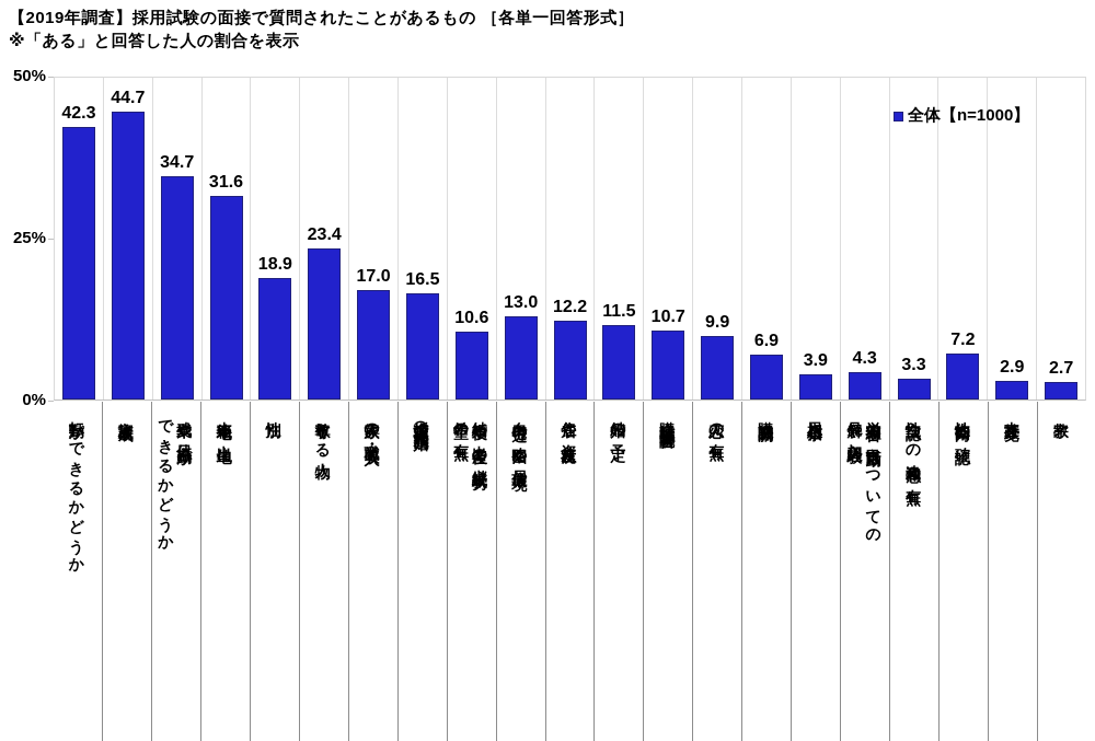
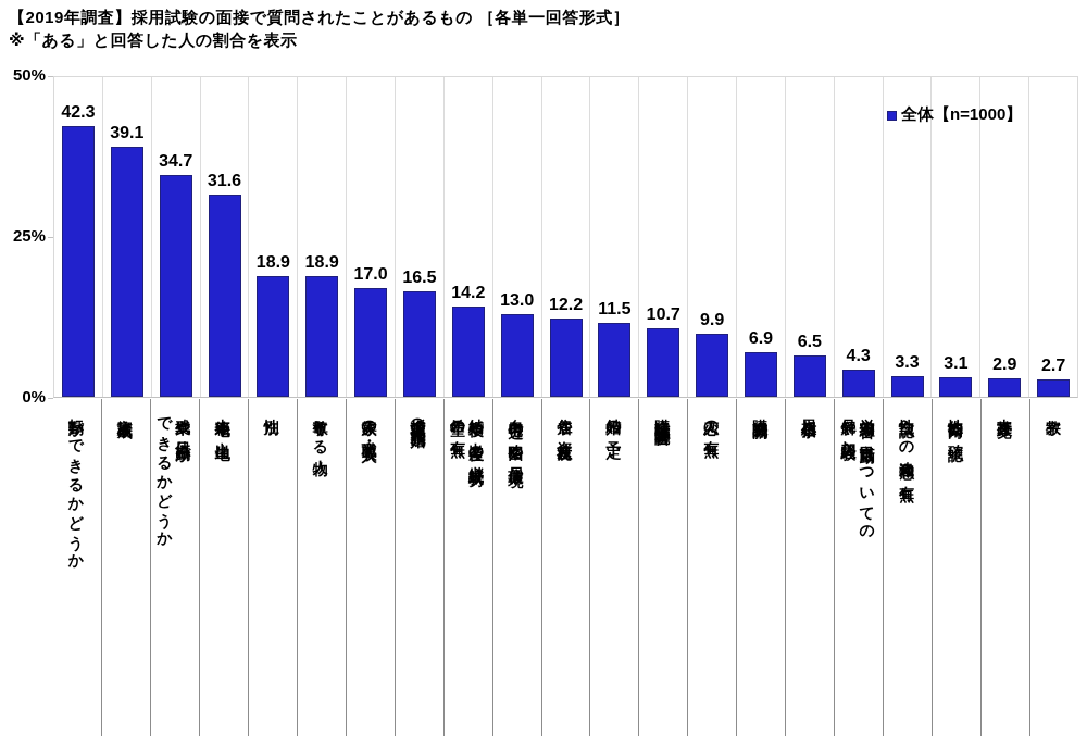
家族構成: 44.7 -> 39.1
尊敬する人物: 23.4 -> 18.9
結婚後や出産後の継続就労 希望の有無: 10.6 -> 14.2
思想信条: 3.9 -> 6.5
性的指向の確認: 7.2 -> 3.1
